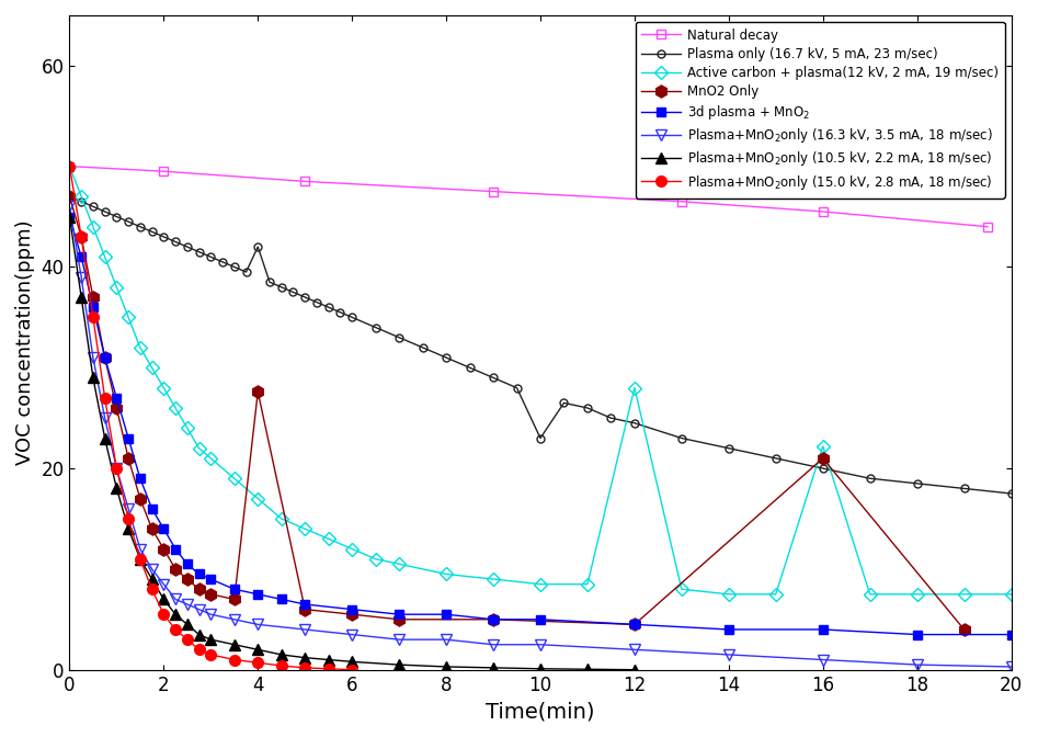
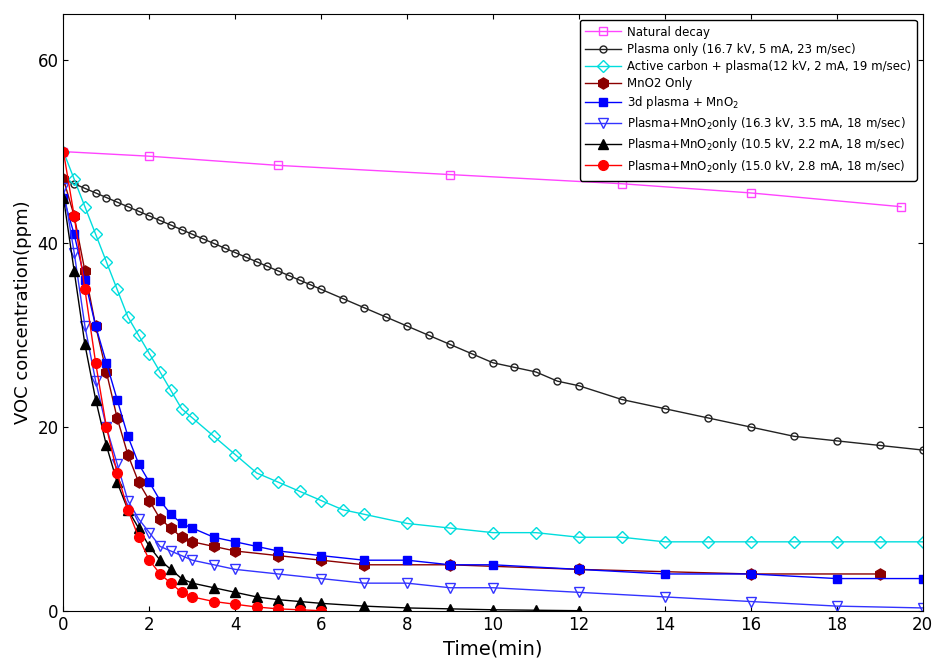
Plasma only (16.7 kV, 5 mA, 23 m/sec)/4: 42.0 -> 39.0
MnO2 Only/4: 27.6 -> 6.5
Plasma only (16.7 kV, 5 mA, 23 m/sec)/10: 23.0 -> 27.0
Active carbon + plasma(12 kV, 2 mA, 19 m/sec)/12: 28.0 -> 8.0
Active carbon + plasma(12 kV, 2 mA, 19 m/sec)/16: 22.2 -> 7.5
MnO2 Only/16: 21.0 -> 4.0
